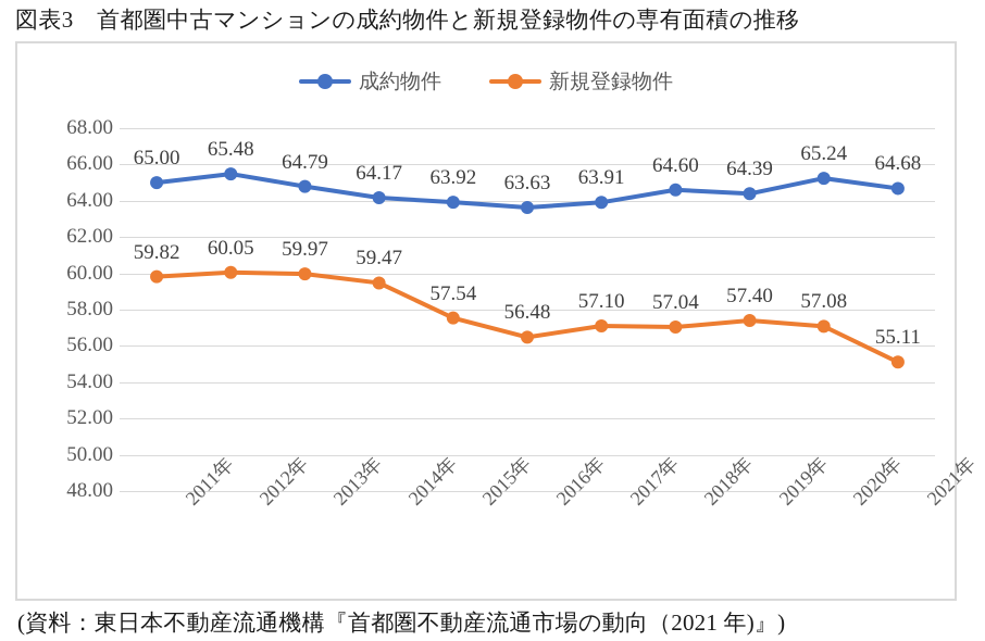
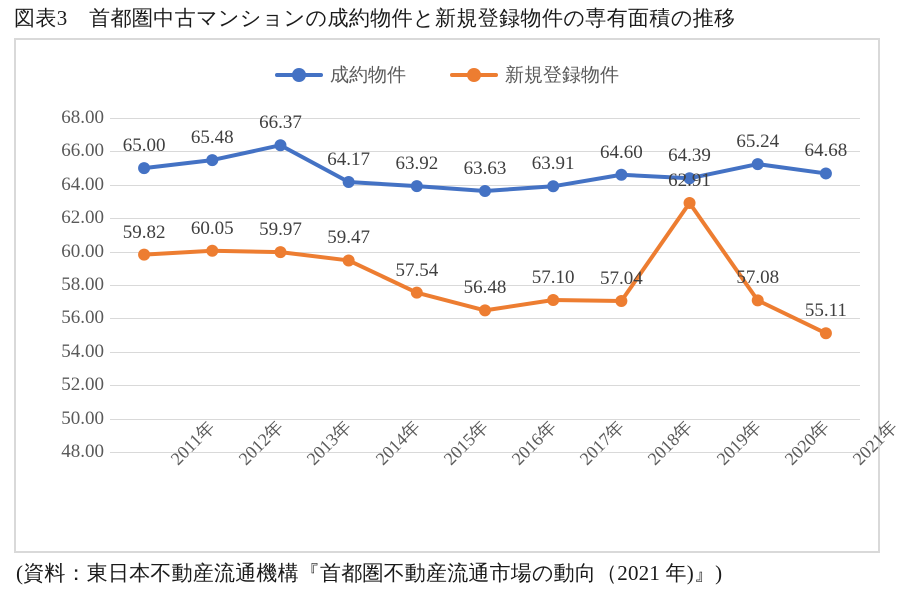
成約物件/2013年: 64.79 -> 66.37
新規登録物件/2019年: 57.40 -> 62.91
